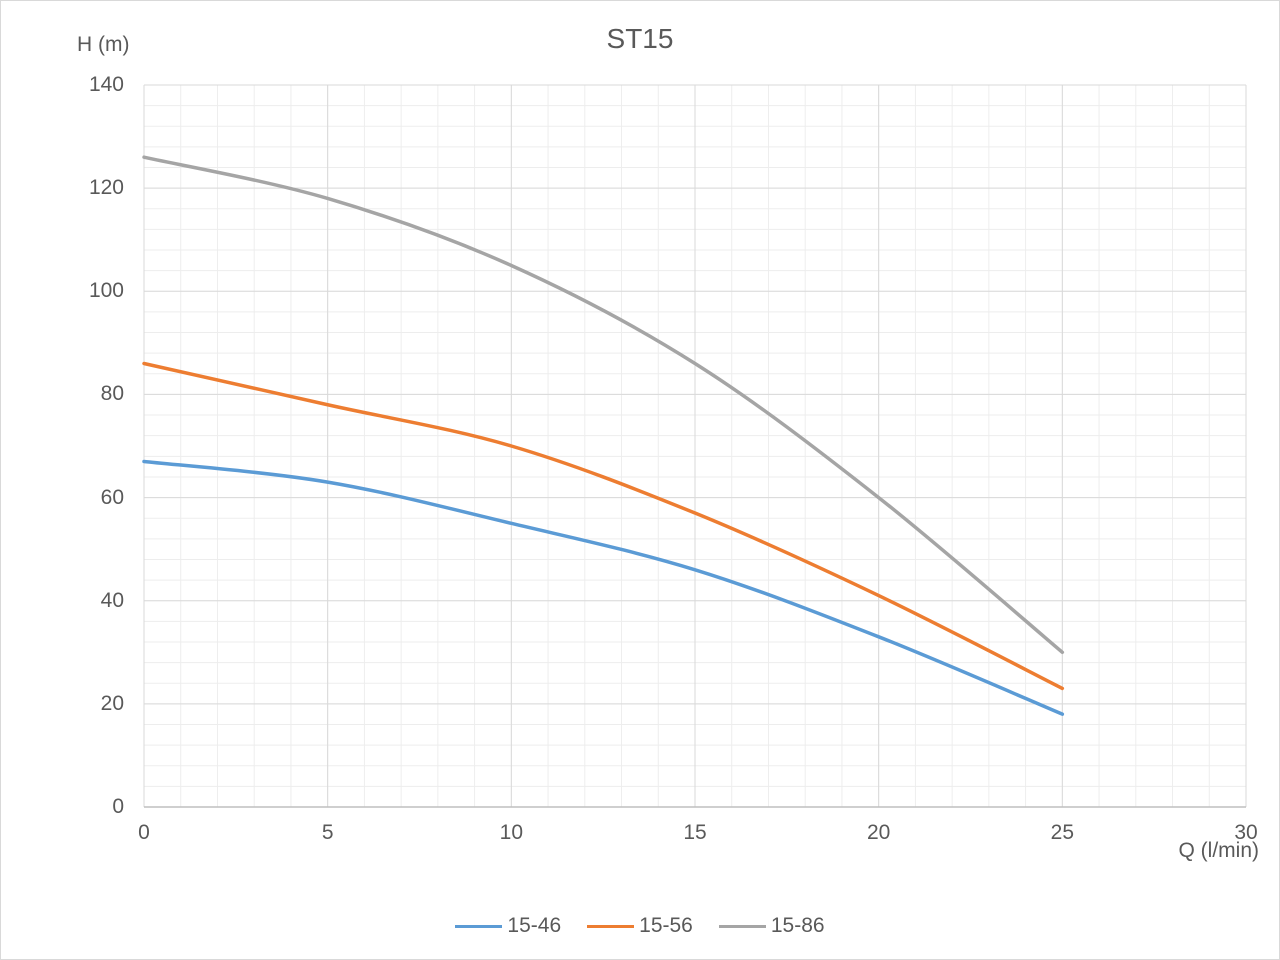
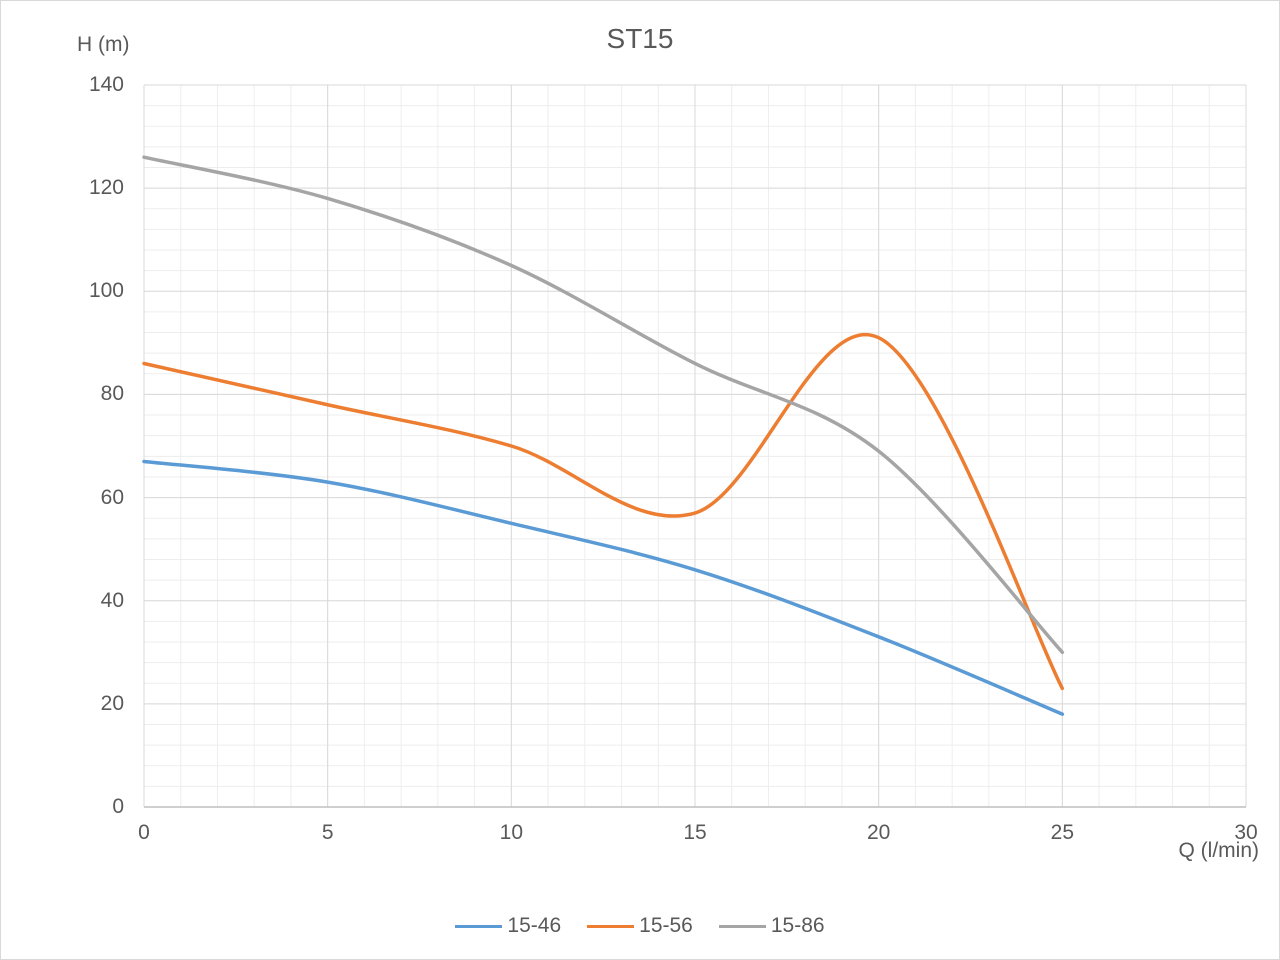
15-56/20: 41 -> 91
15-86/20: 60 -> 69
